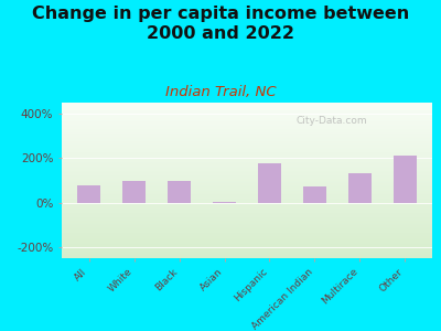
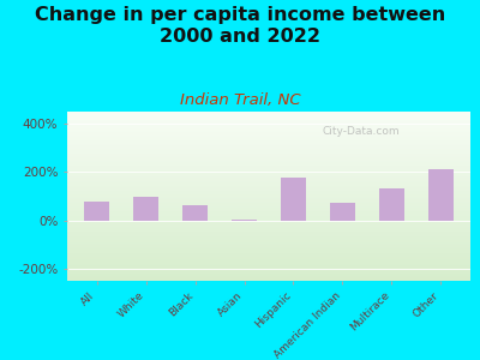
Black: 100% -> 65%
